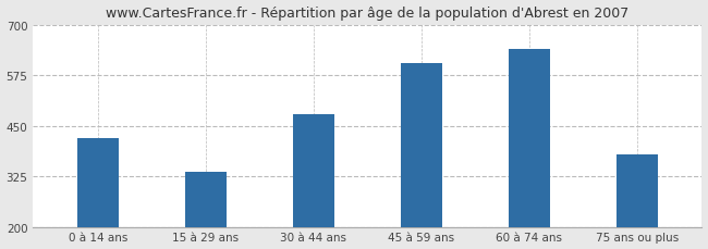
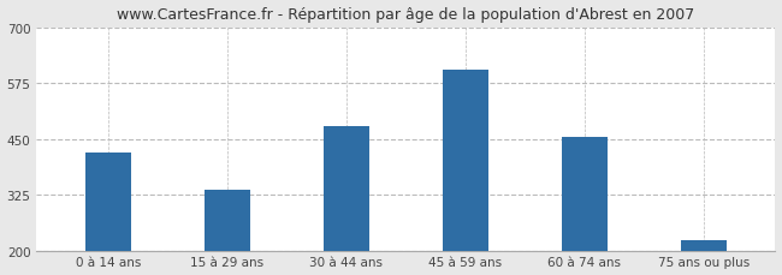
60 à 74 ans: 640 -> 455
75 ans ou plus: 380 -> 222
